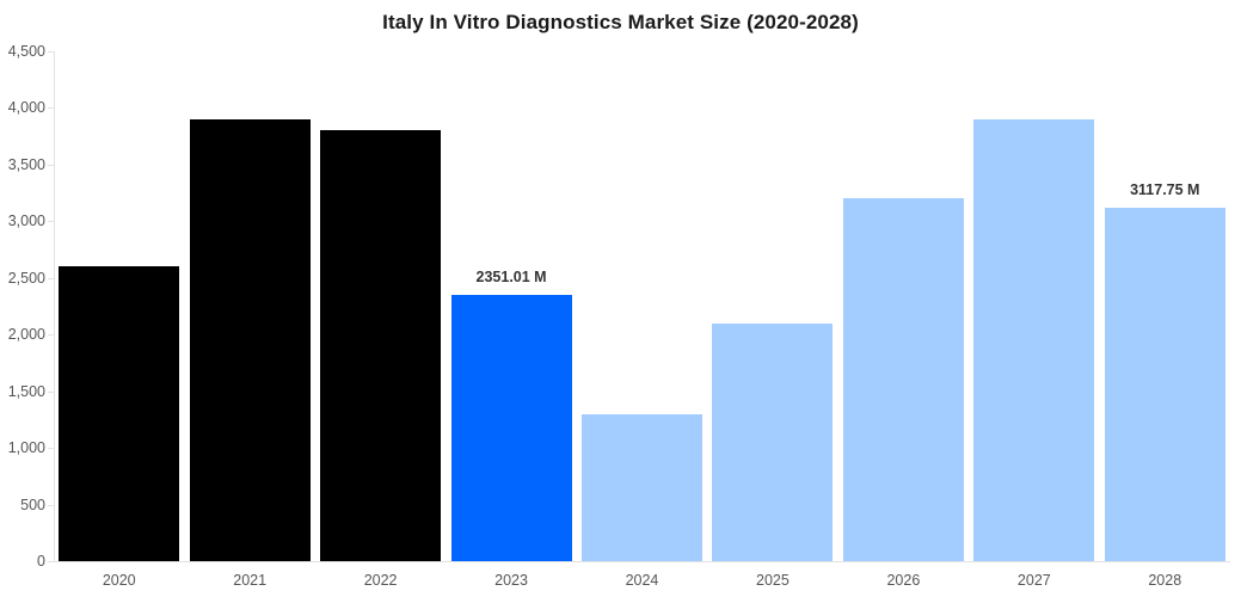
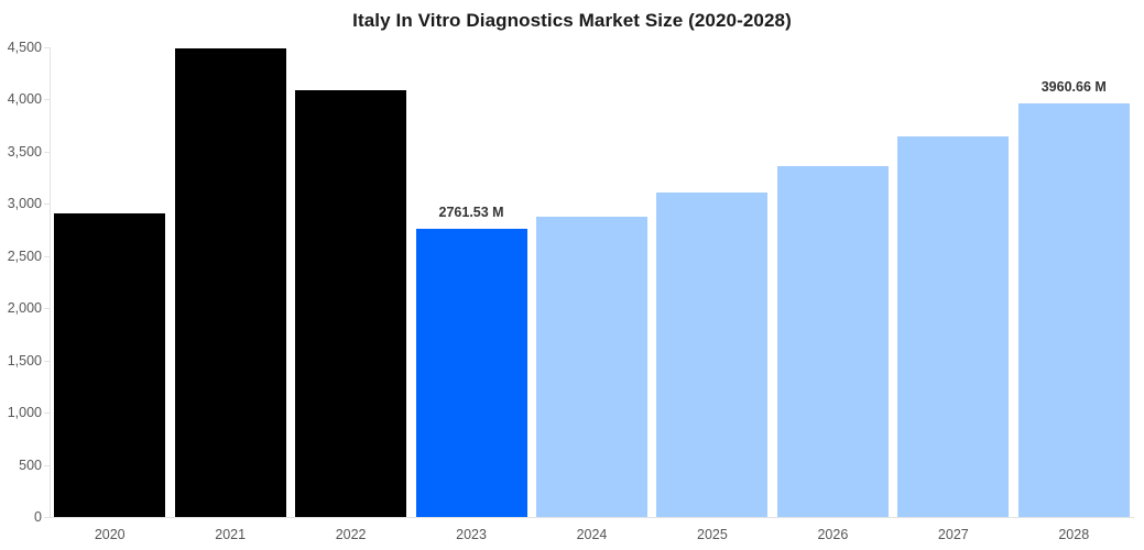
2020: 2600 -> 2900
2021: 3900 -> 4500
2022: 3800 -> 4100
2023: 2351.01 -> 2761.53
2024: 1300 -> 2900
2025: 2100 -> 3100
2026: 3200 -> 3400
2027: 3900 -> 3600
2028: 3117.75 -> 3960.66
